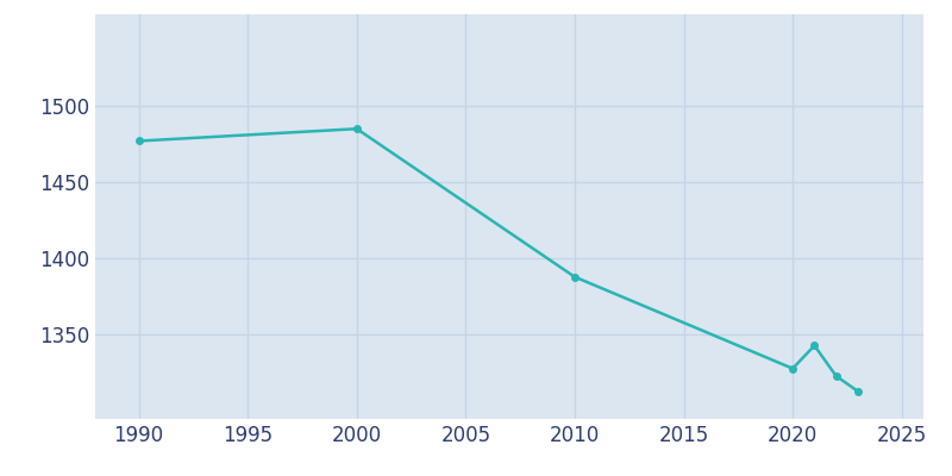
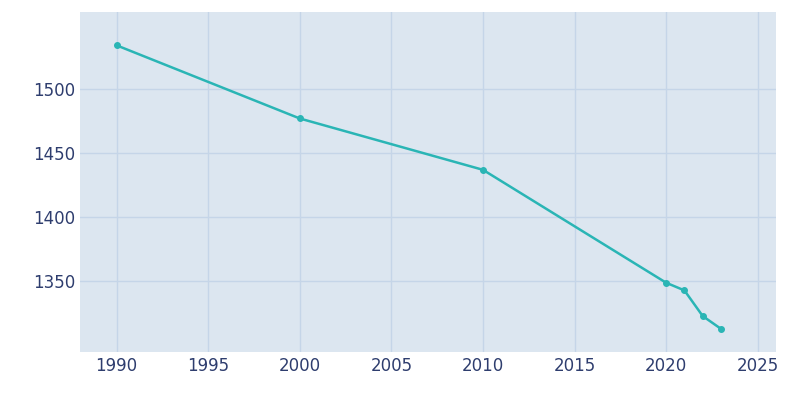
1990: 1477 -> 1534
2000: 1485 -> 1477
2010: 1388 -> 1437
2020: 1328 -> 1349
